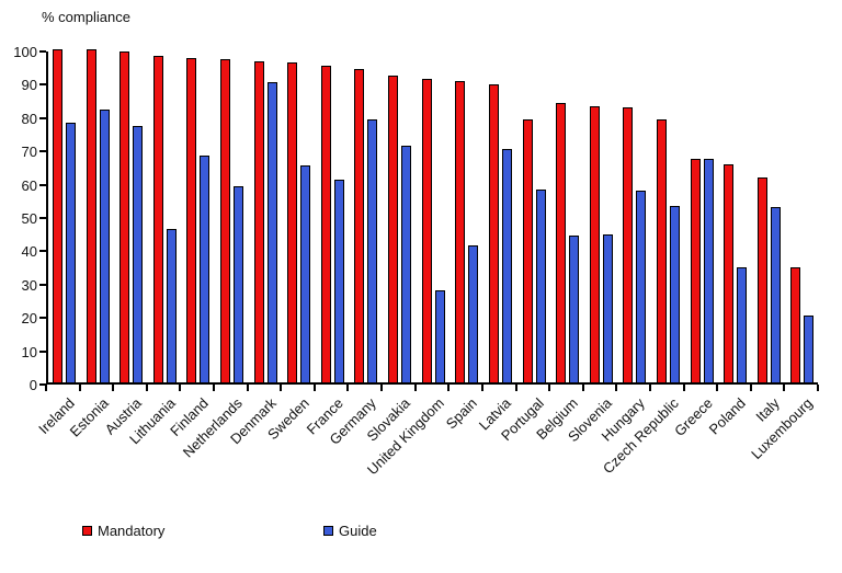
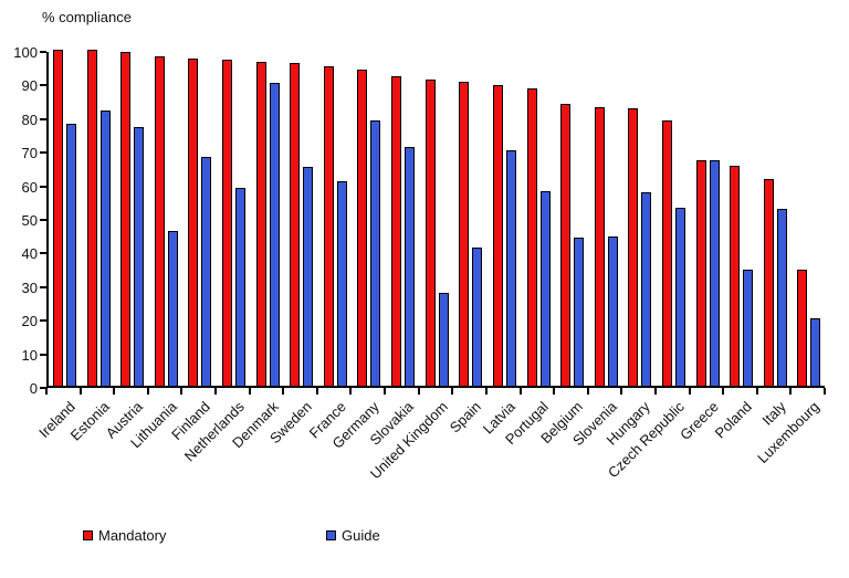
Mandatory/Portugal: 79 -> 88
